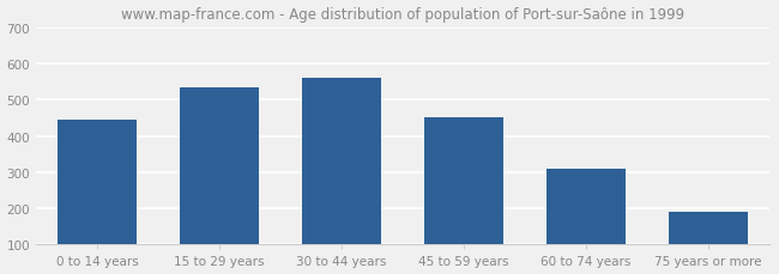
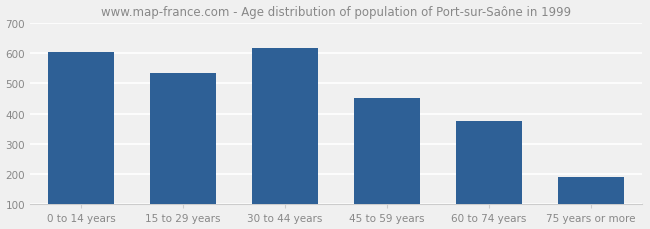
0 to 14 years: 445 -> 605
30 to 44 years: 560 -> 618
60 to 74 years: 310 -> 375
